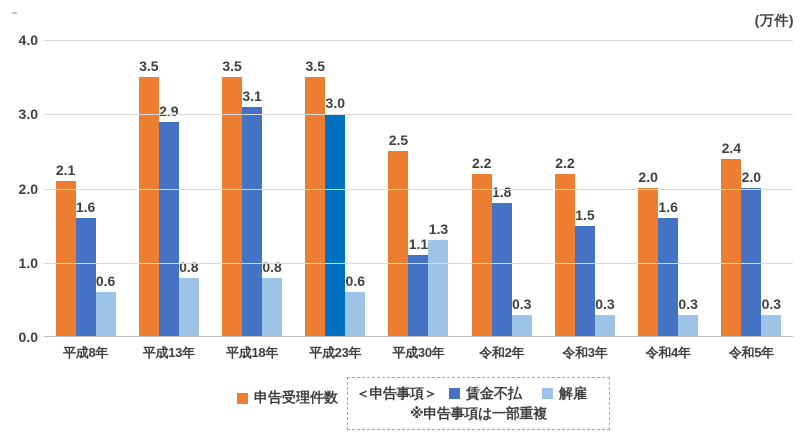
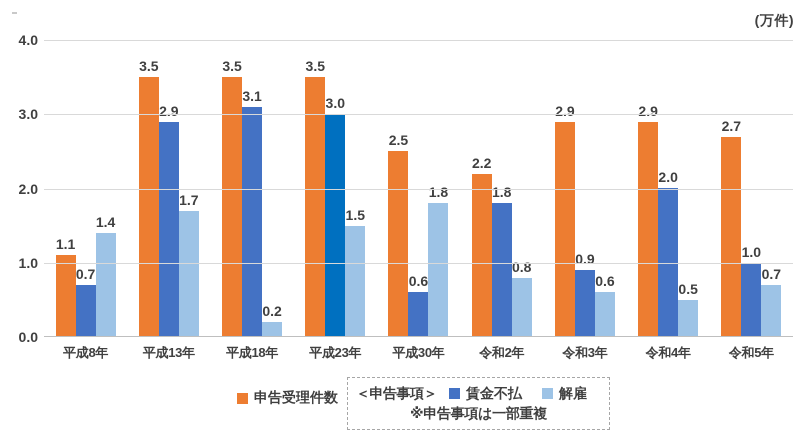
申告受理件数/平成8年: 2.1 -> 1.1
賃金不払/平成8年: 1.6 -> 0.7
解雇/平成8年: 0.6 -> 1.4
解雇/平成13年: 0.8 -> 1.7
解雇/平成18年: 0.8 -> 0.2
解雇/平成23年: 0.6 -> 1.5
賃金不払/平成30年: 1.1 -> 0.6
解雇/平成30年: 1.3 -> 1.8
解雇/令和2年: 0.3 -> 0.8
申告受理件数/令和3年: 2.2 -> 2.9
賃金不払/令和3年: 1.5 -> 0.9
解雇/令和3年: 0.3 -> 0.6
申告受理件数/令和4年: 2.0 -> 2.9
賃金不払/令和4年: 1.6 -> 2.0
解雇/令和4年: 0.3 -> 0.5
申告受理件数/令和5年: 2.4 -> 2.7
賃金不払/令和5年: 2.0 -> 1.0
解雇/令和5年: 0.3 -> 0.7
